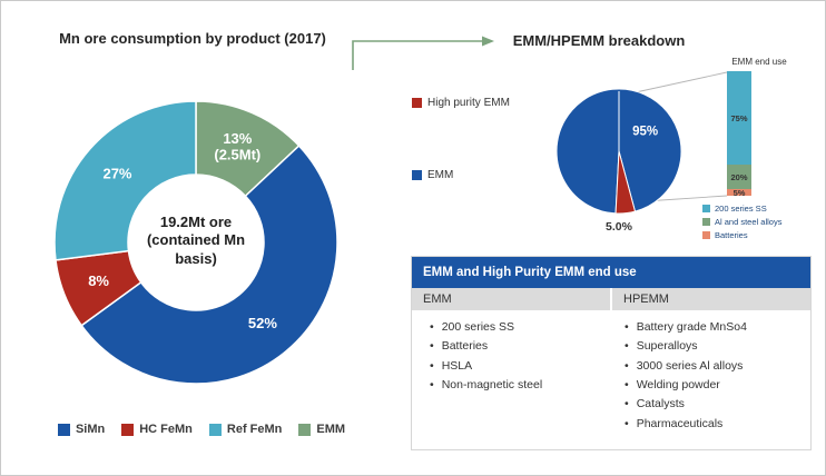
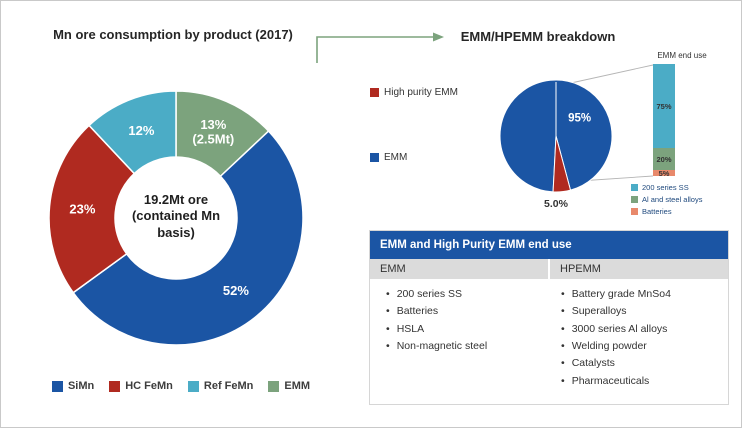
Mn ore consumption by product (2017)/HC FeMn: 8% -> 23%
Mn ore consumption by product (2017)/Ref FeMn: 27% -> 12%
